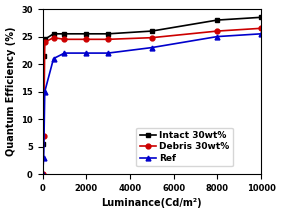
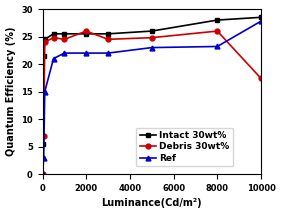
Debris 30wt%/2000: 24.5 -> 26.0
Ref/8000: 25.0 -> 23.2
Debris 30wt%/10000: 26.5 -> 17.4
Ref/10000: 25.5 -> 27.8
